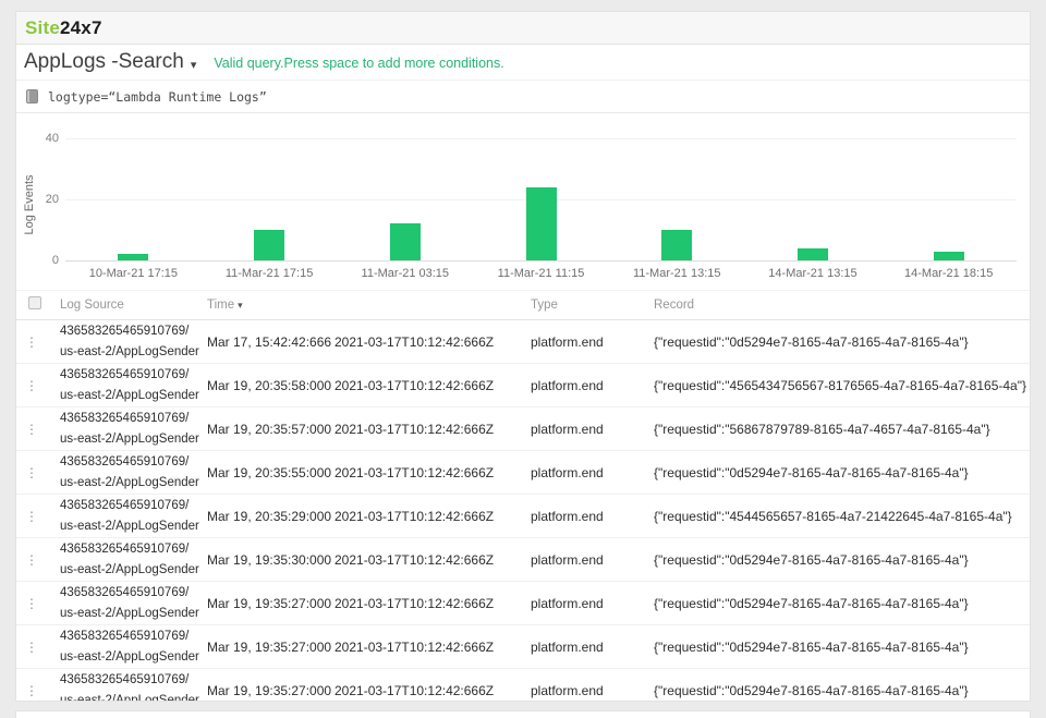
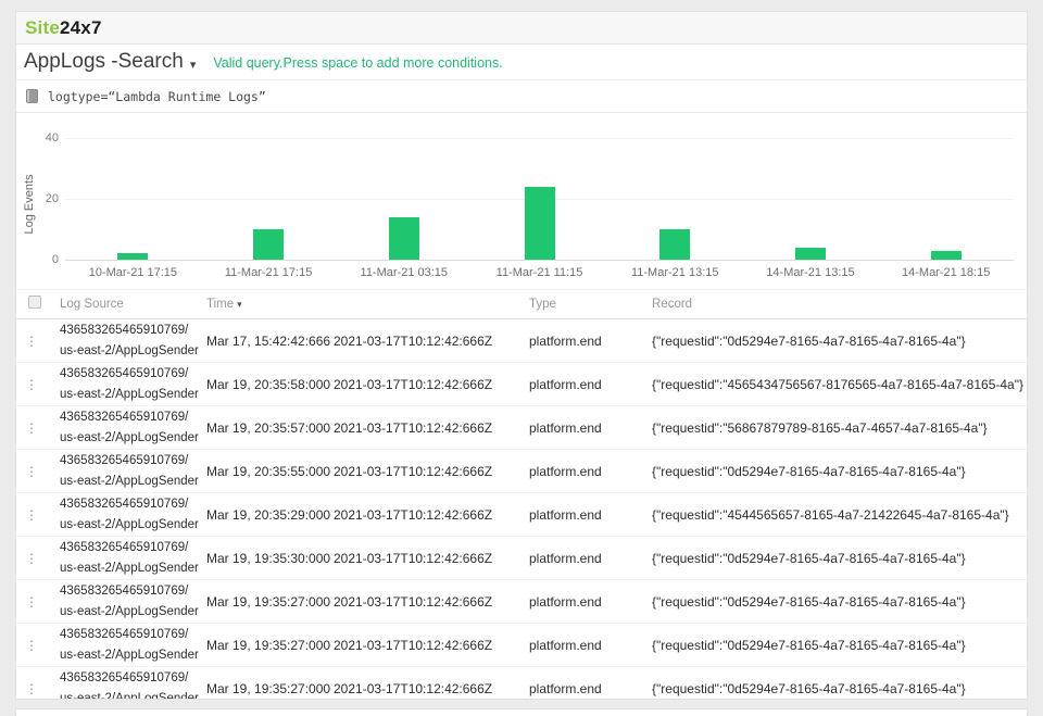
11-Mar-21 03:15: 12 -> 14
